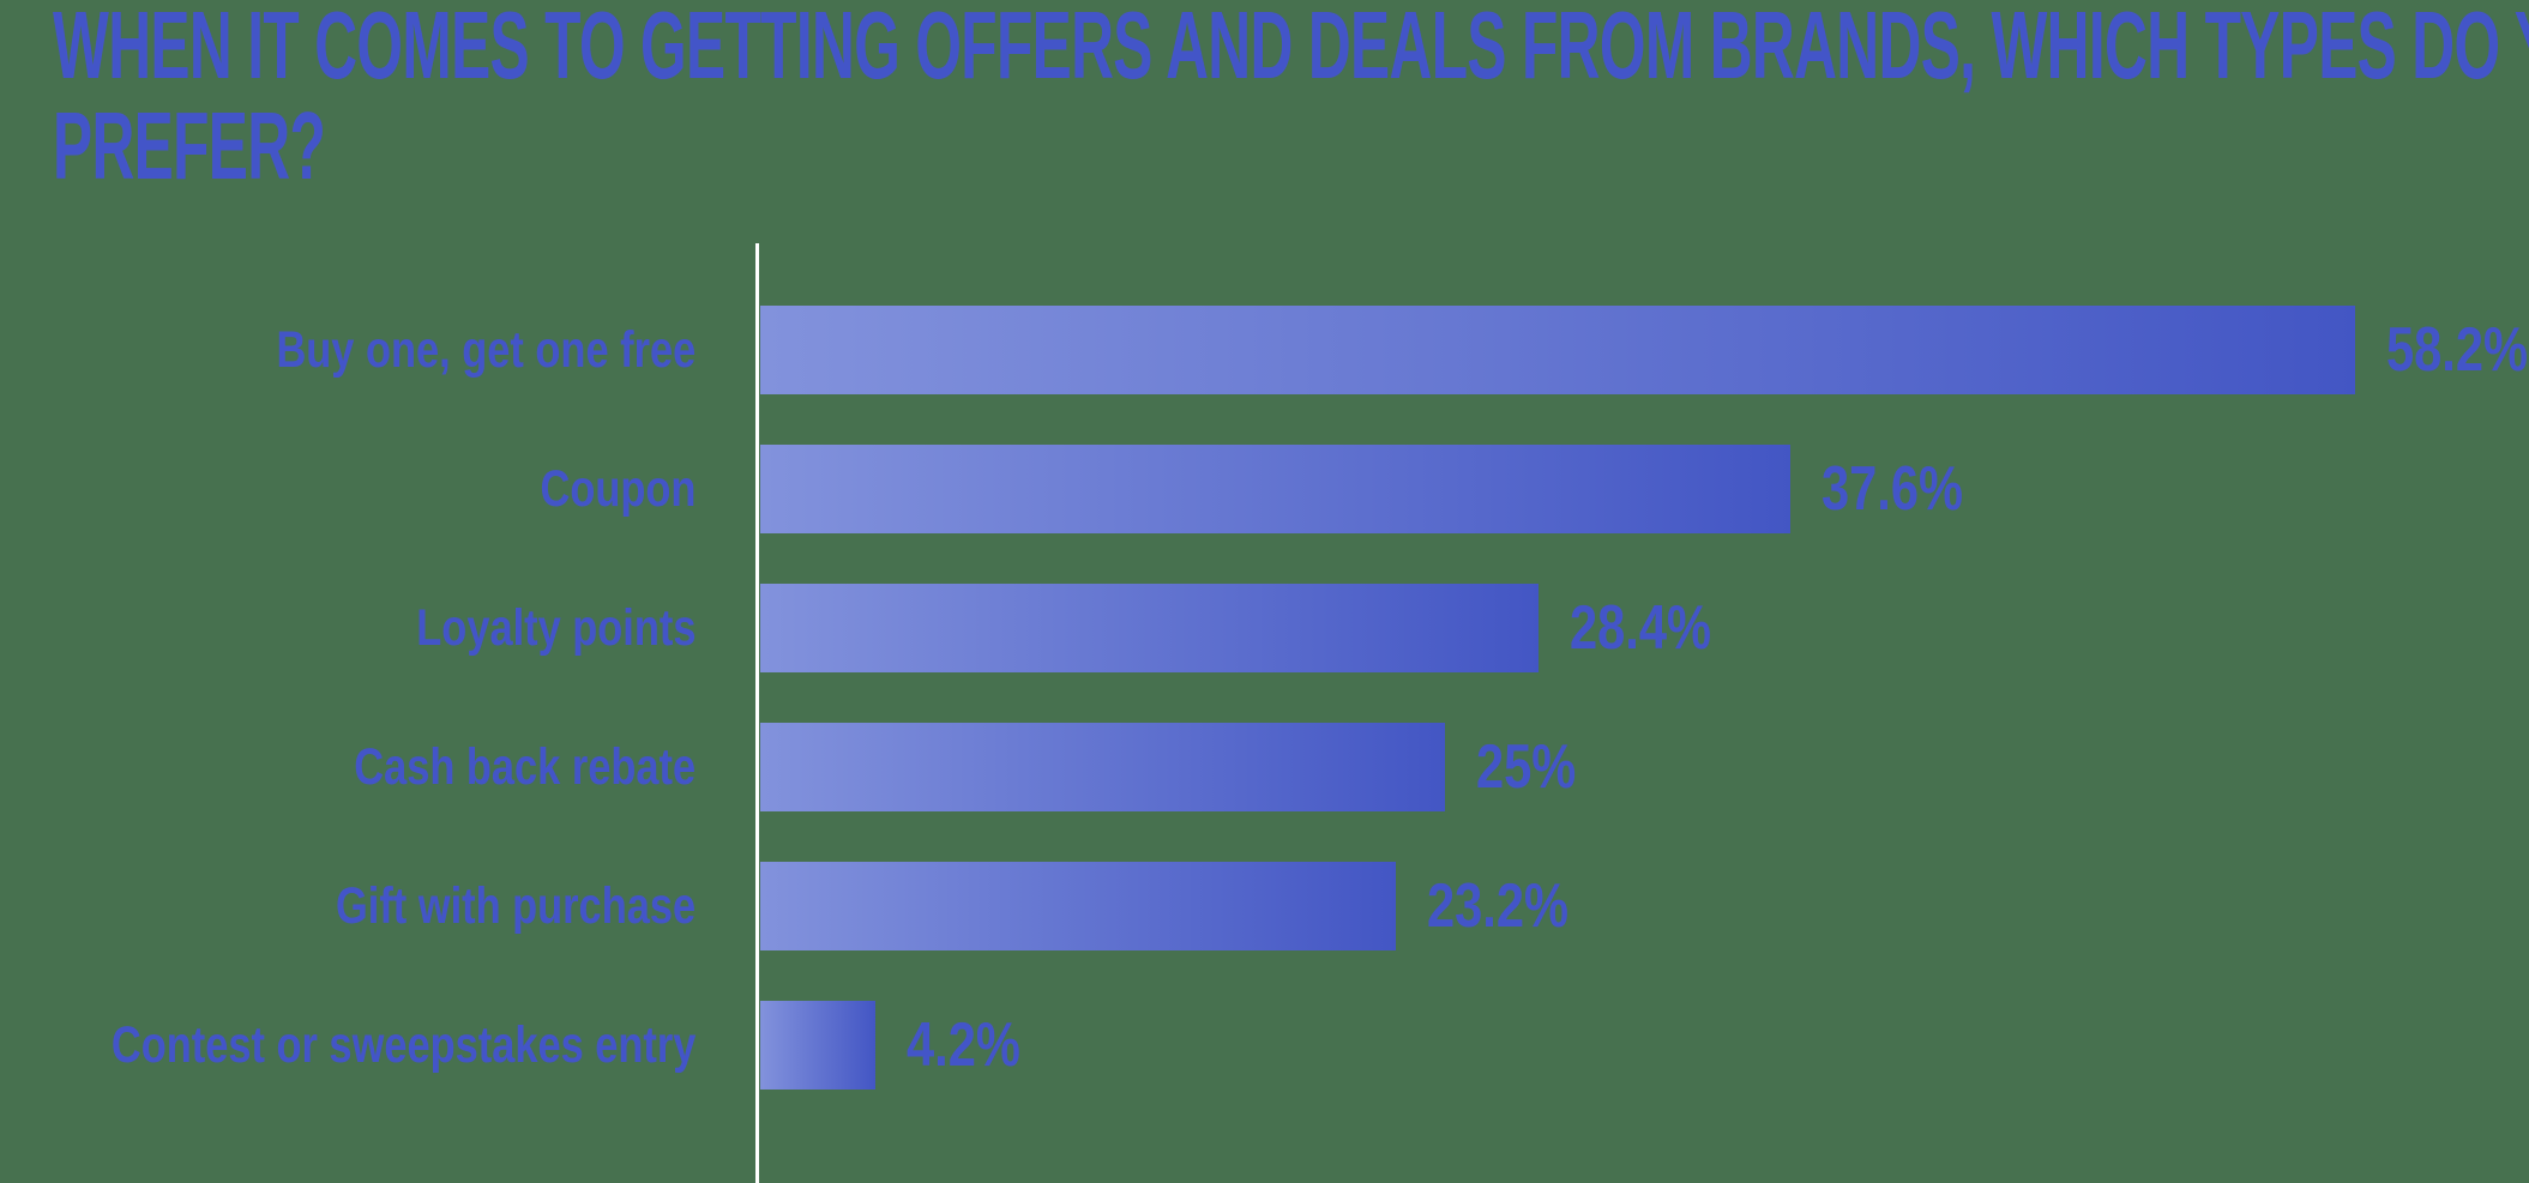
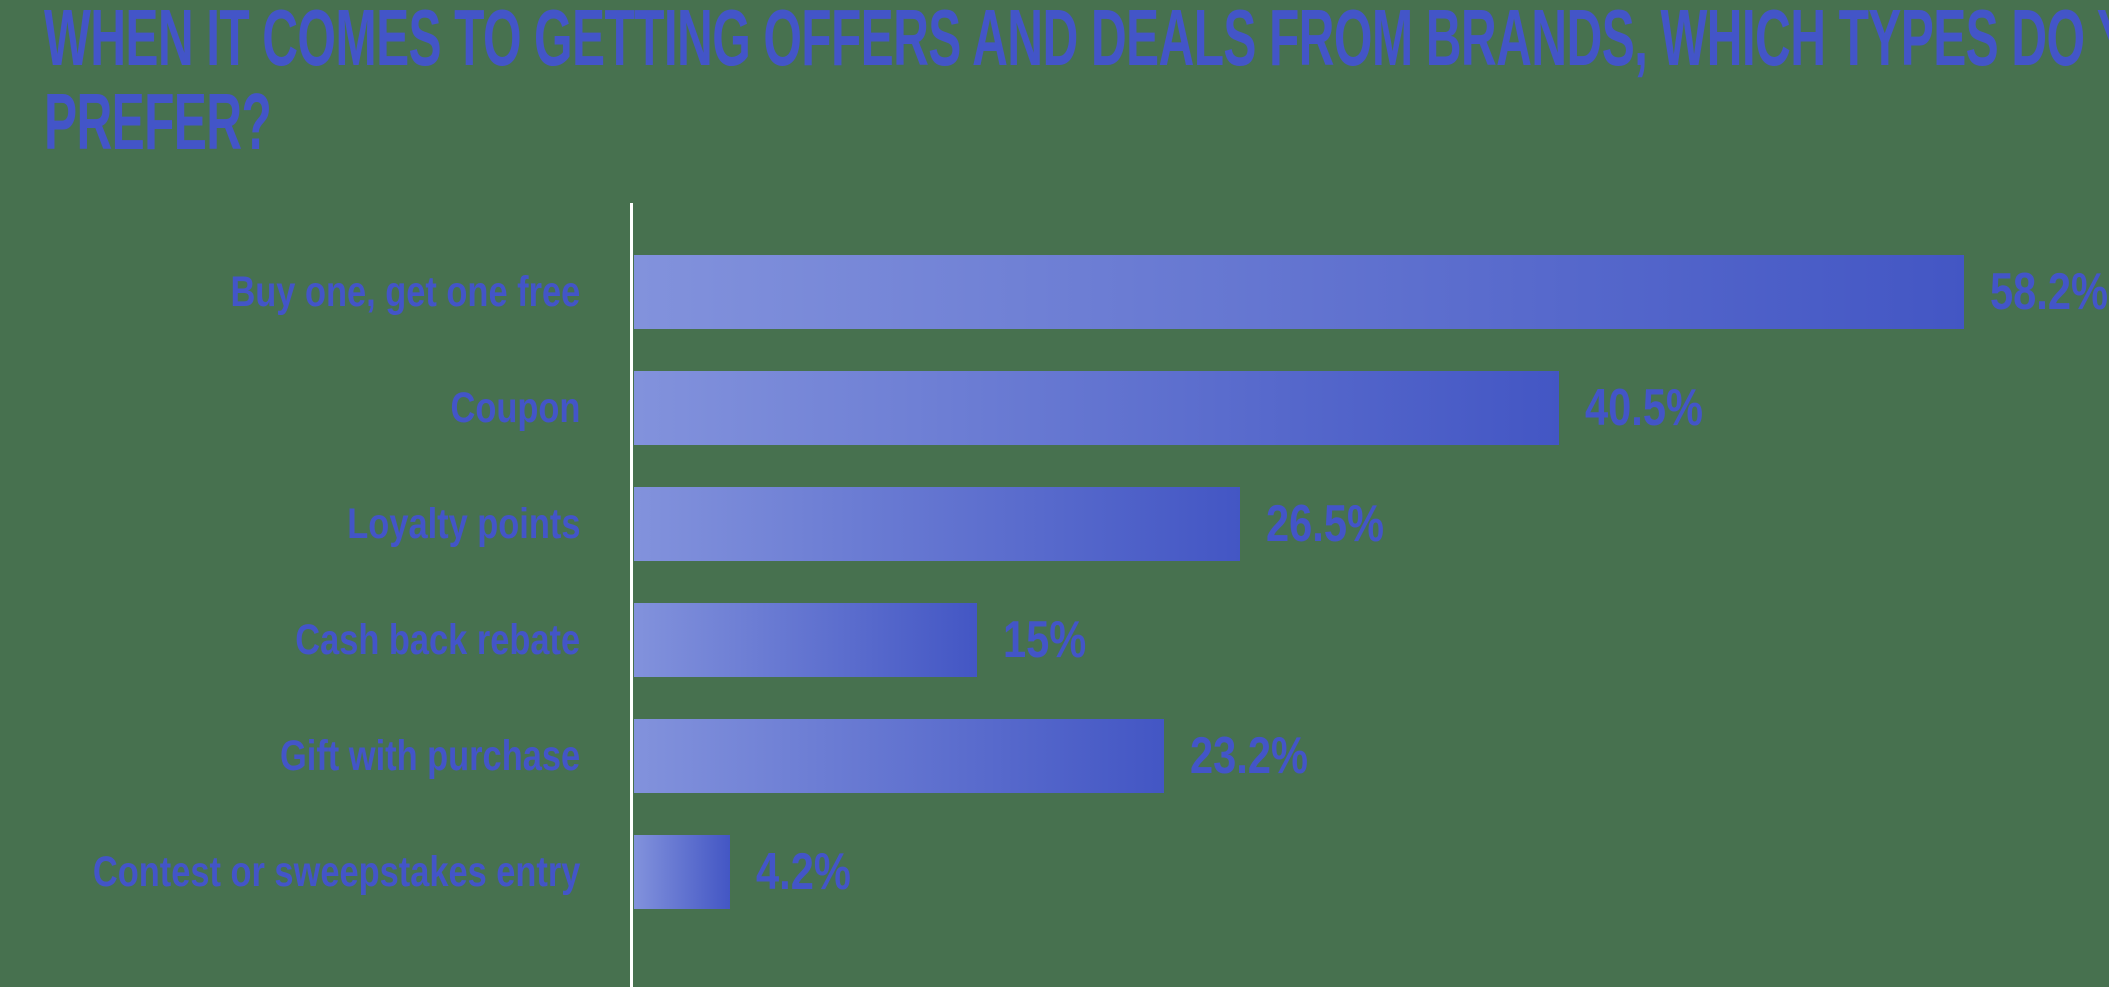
Coupon: 37.6% -> 40.5%
Loyalty points: 28.4% -> 26.5%
Cash back rebate: 25% -> 15%
